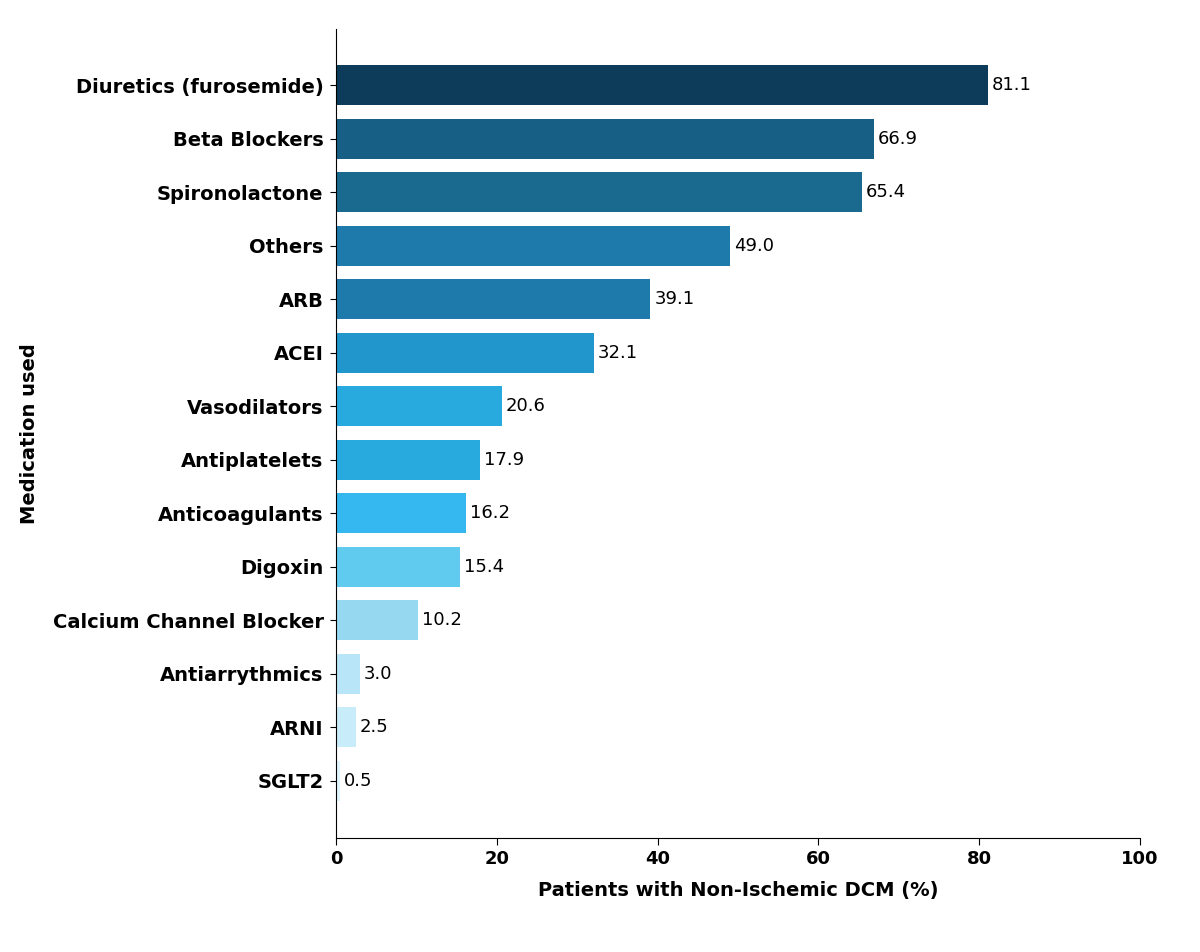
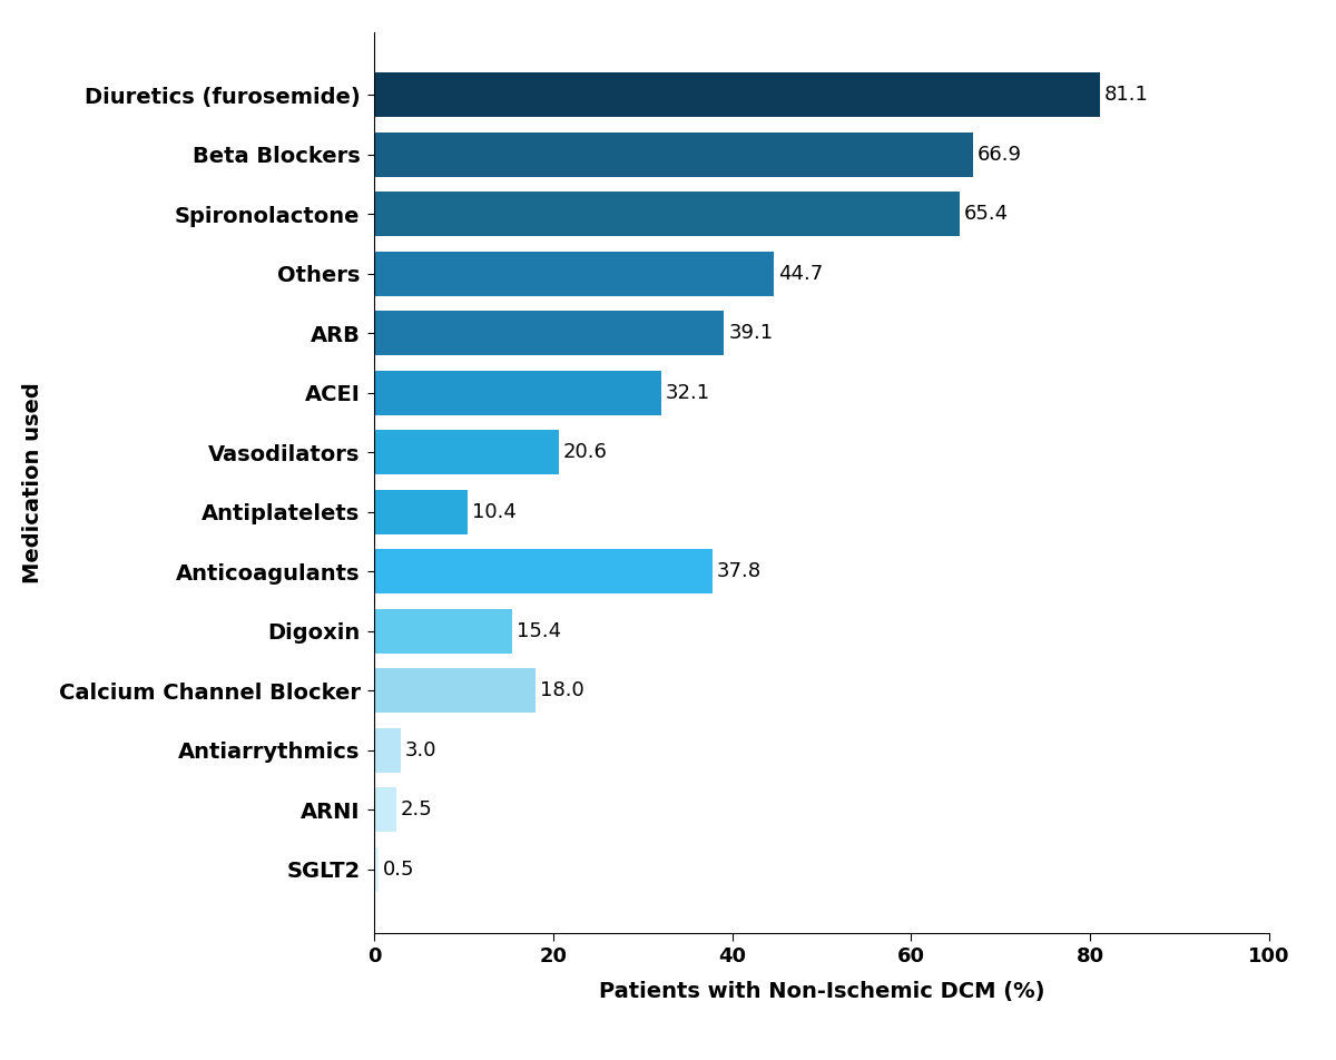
Others: 49.0 -> 44.7
Antiplatelets: 17.9 -> 10.4
Anticoagulants: 16.2 -> 37.8
Calcium Channel Blocker: 10.2 -> 18.0
